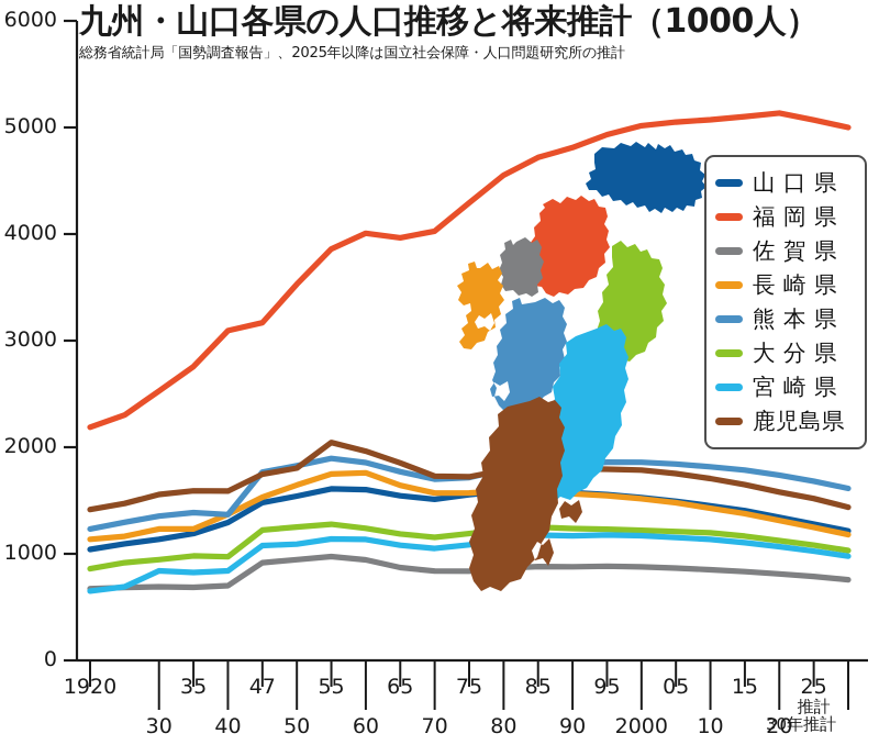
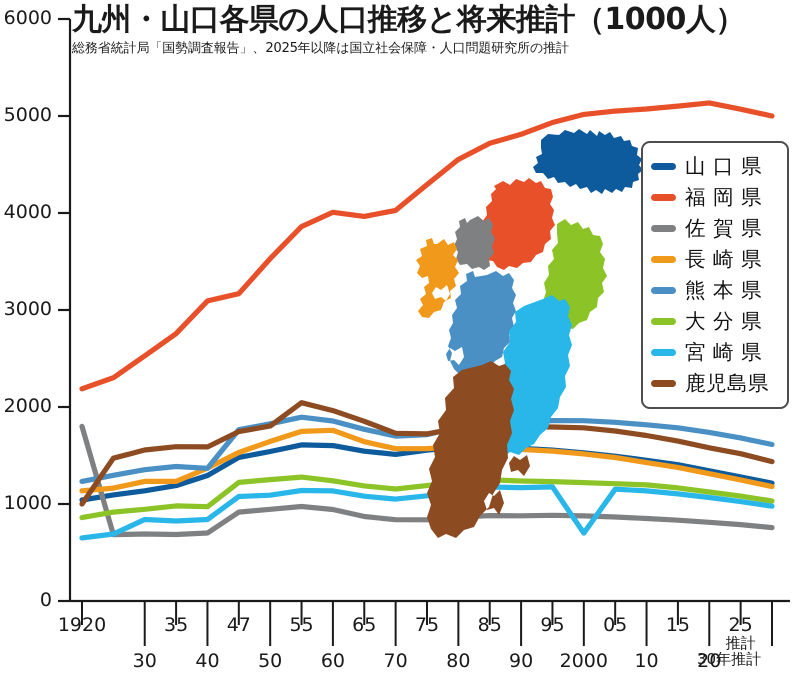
佐賀県/1920: 700 -> 1800
鹿児島県/1920: 1400 -> 1000
宮崎県/2000: 1200 -> 700
